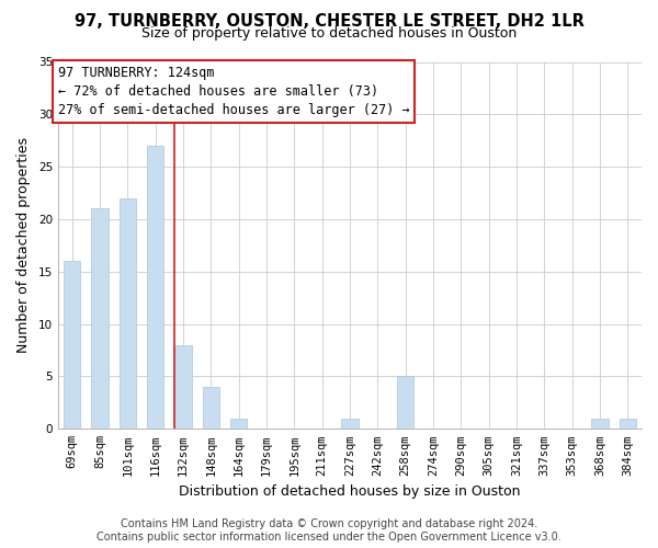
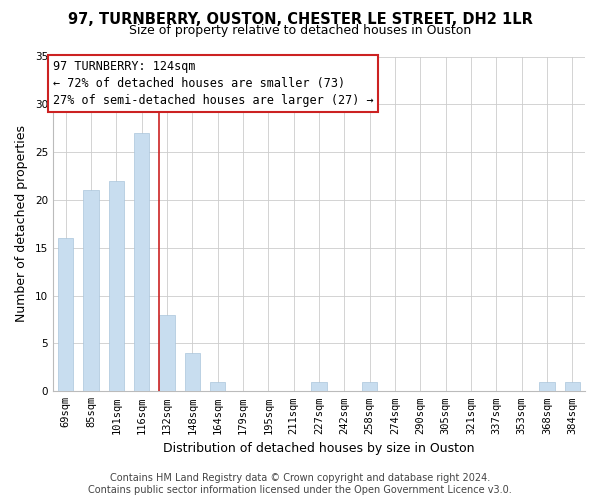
258sqm: 5 -> 1
